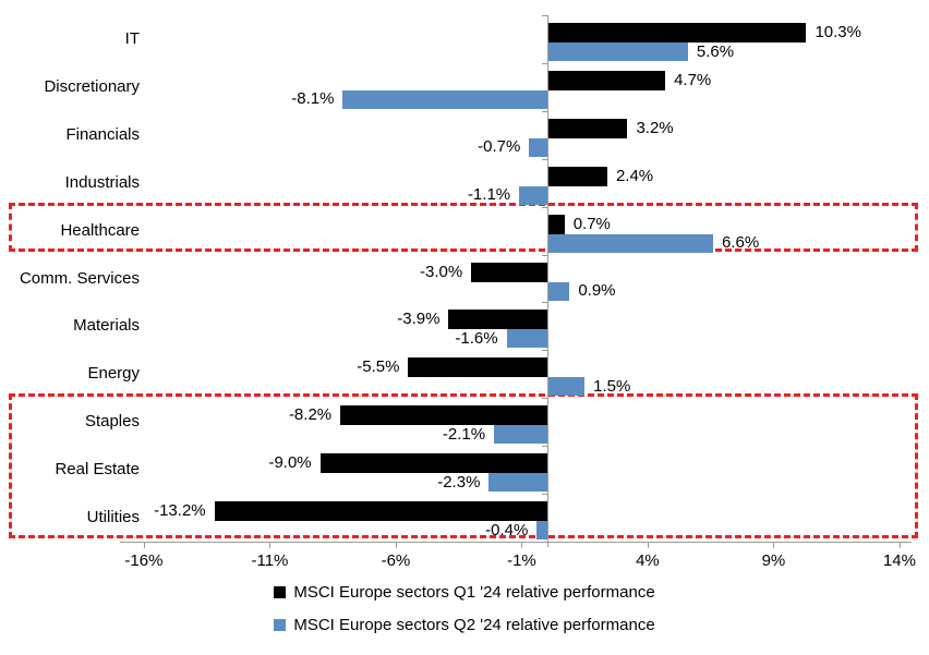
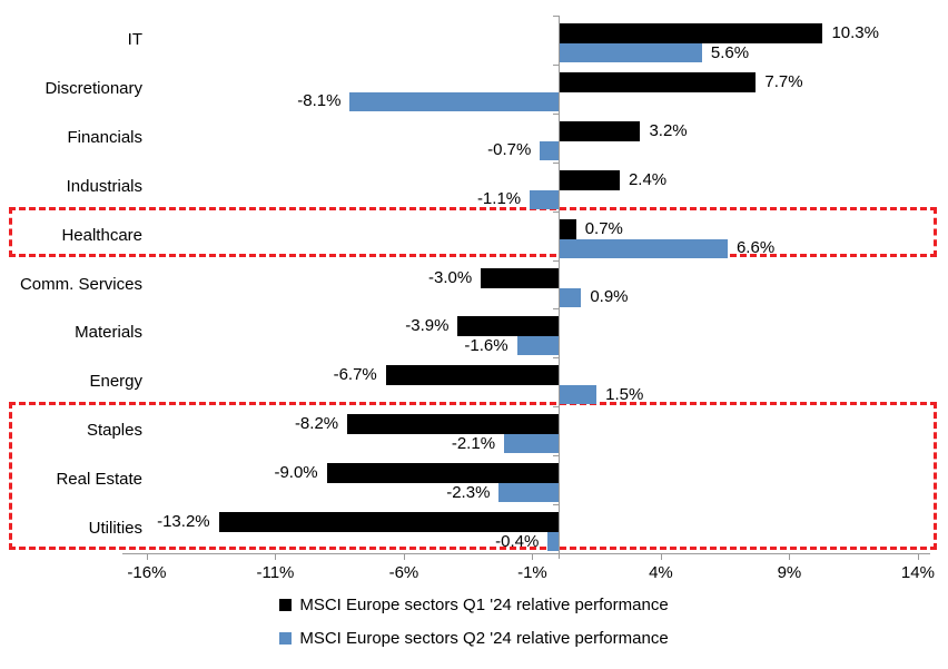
MSCI Europe sectors Q1 '24 relative performance/Discretionary: 4.7% -> 7.7%
MSCI Europe sectors Q1 '24 relative performance/Energy: -5.5% -> -6.7%
